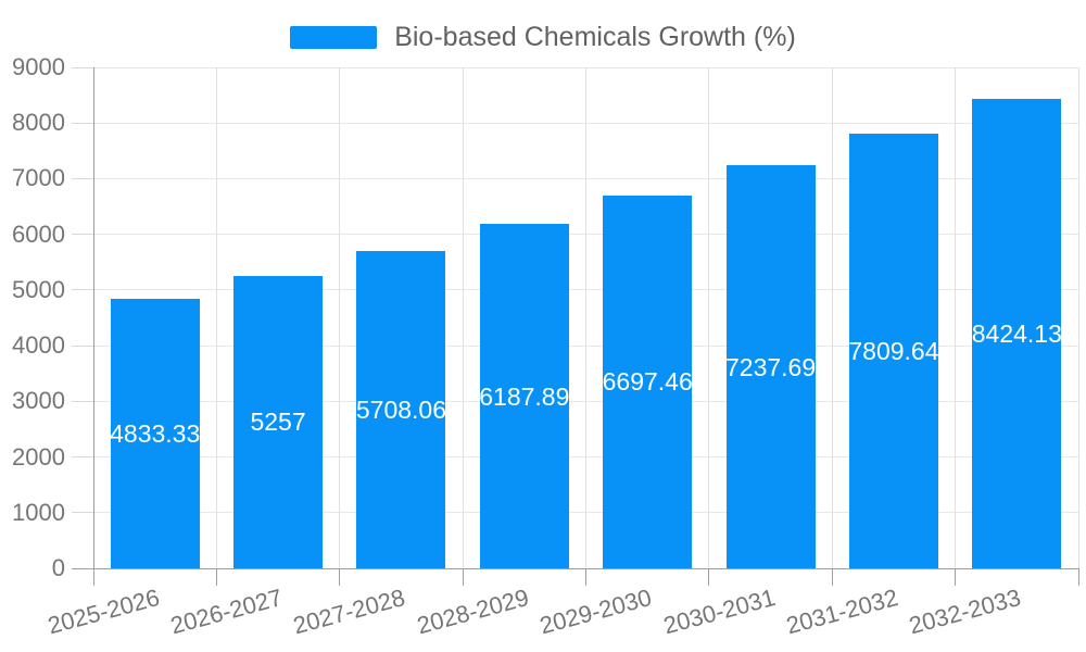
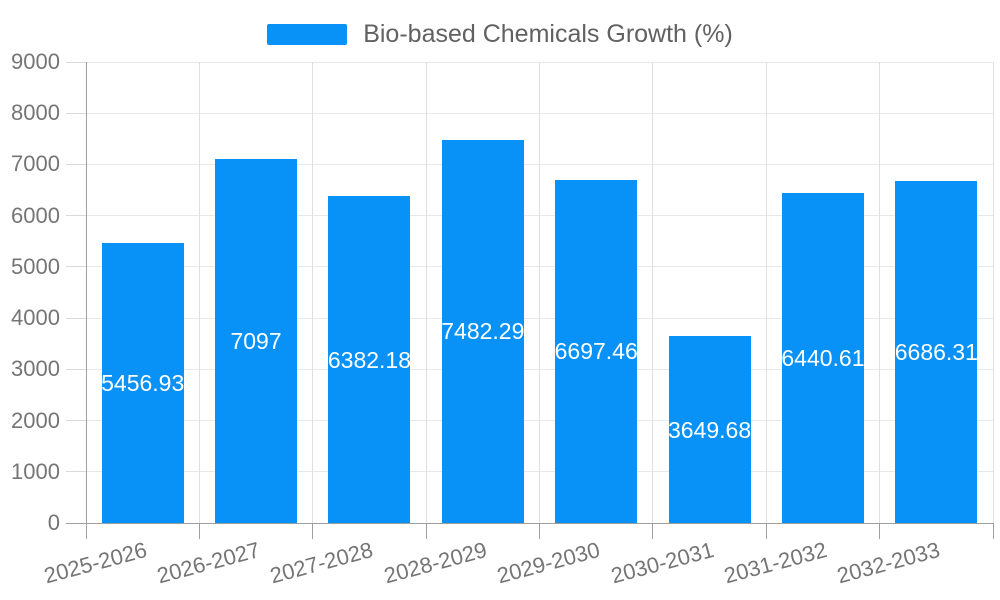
2025-2026: 4833.33 -> 5456.93
2026-2027: 5257 -> 7097
2027-2028: 5708.06 -> 6382.18
2028-2029: 6187.89 -> 7482.29
2030-2031: 7237.69 -> 3649.68
2031-2032: 7809.64 -> 6440.61
2032-2033: 8424.13 -> 6686.31
